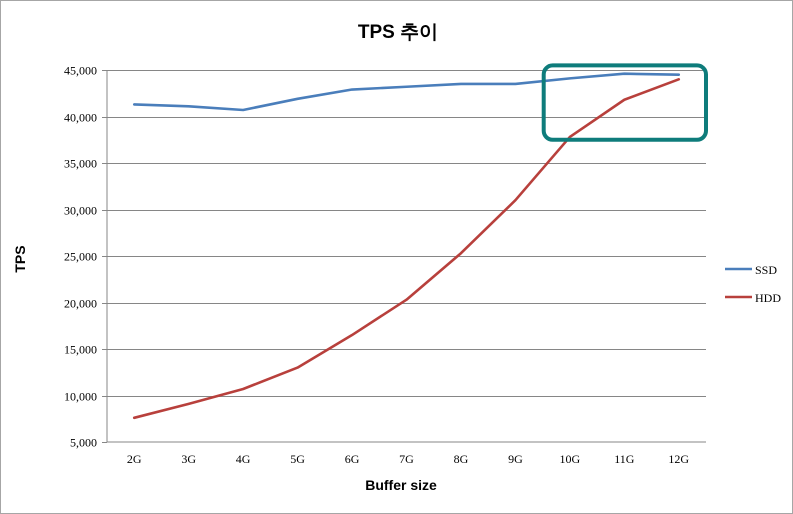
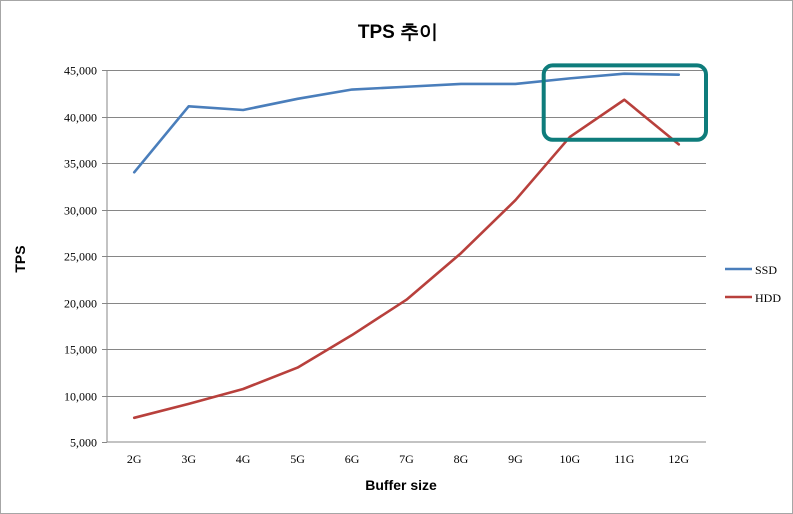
SSD/2G: 41000 -> 34000
HDD/12G: 44000 -> 37000
